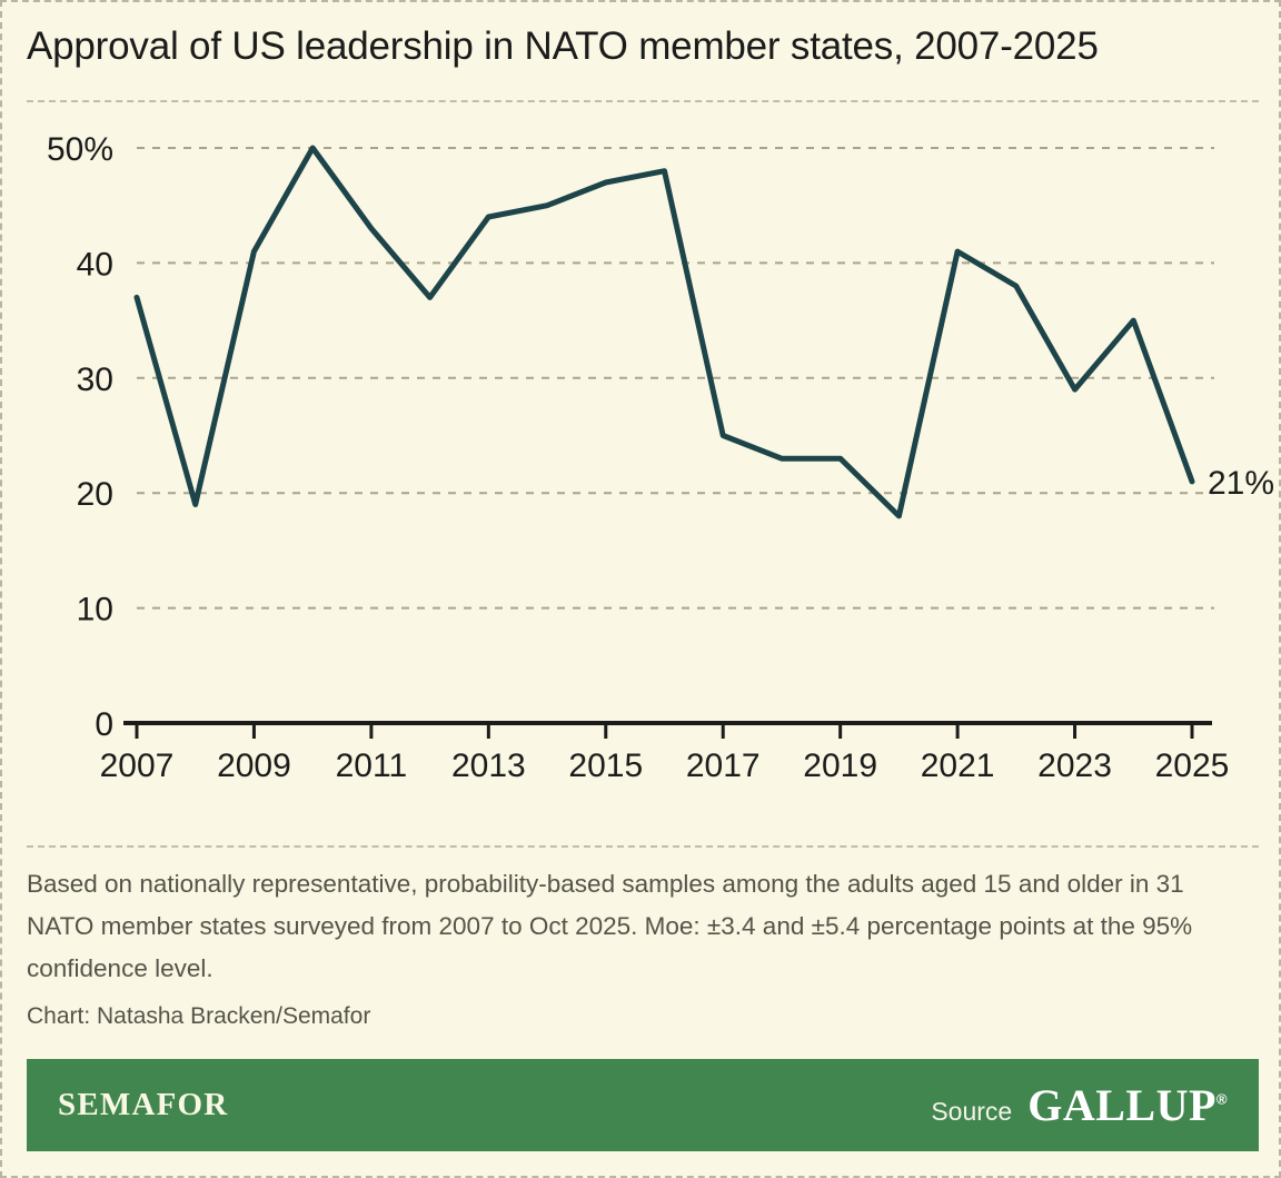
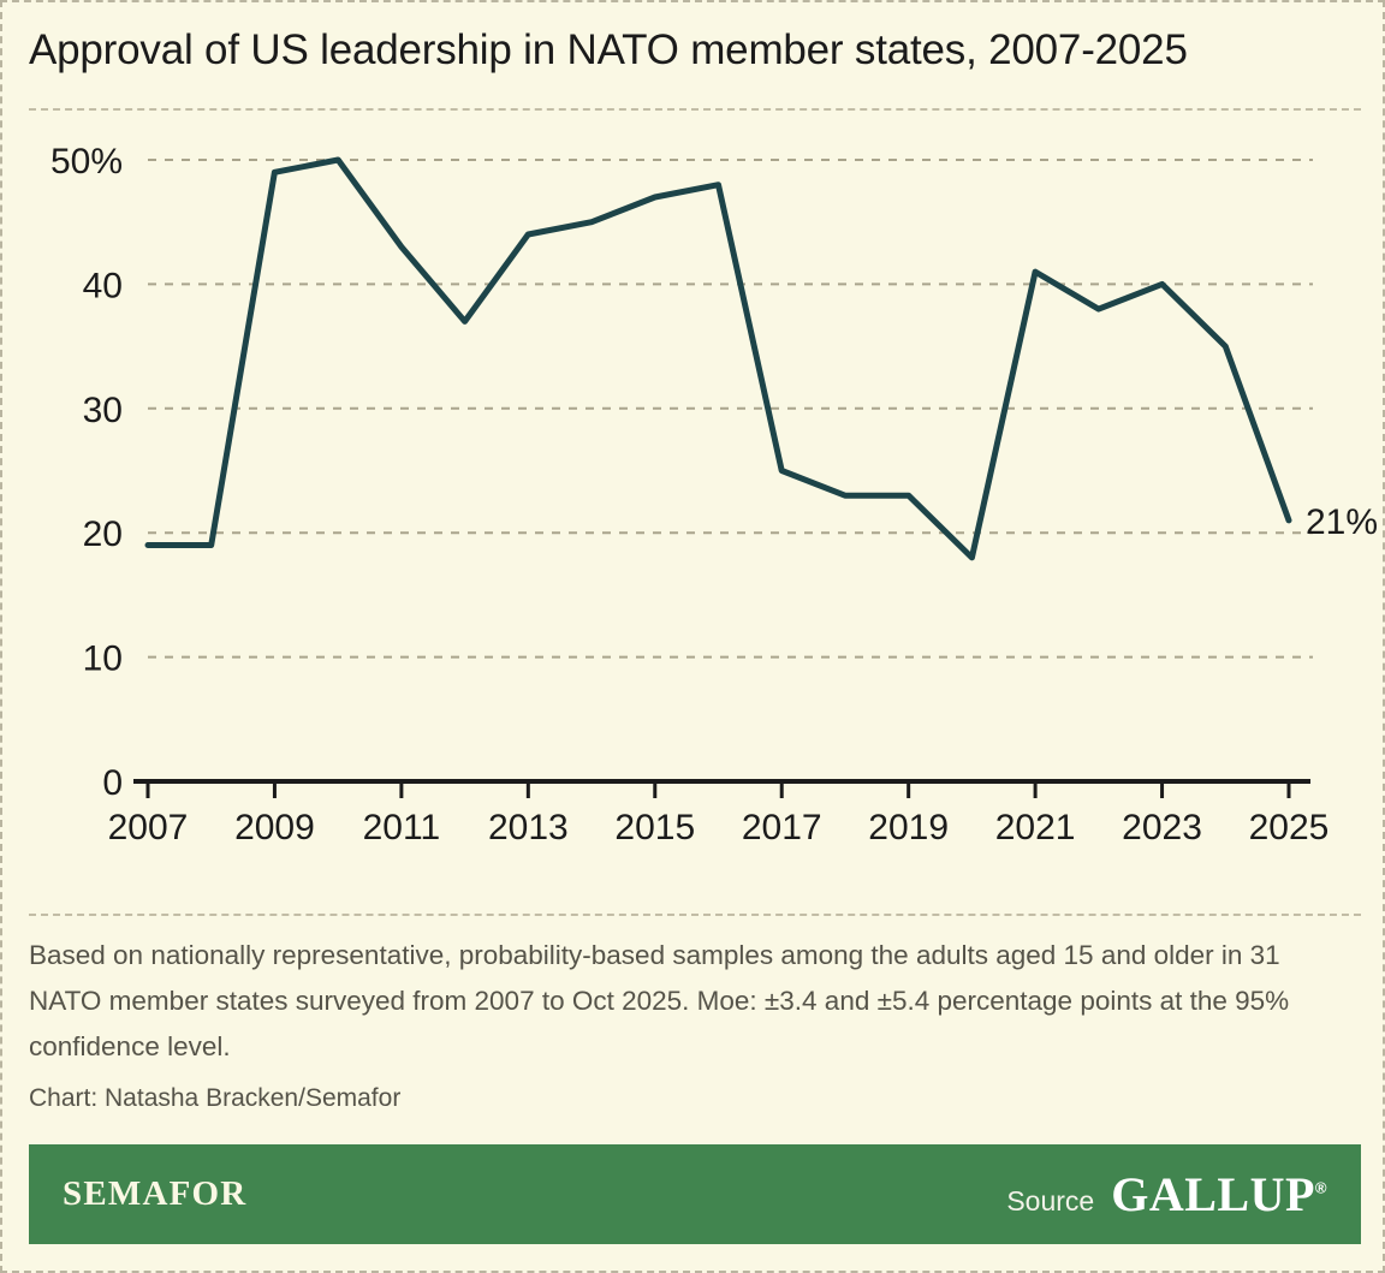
2007: 37% -> 19%
2009: 41% -> 49%
2023: 29% -> 40%
